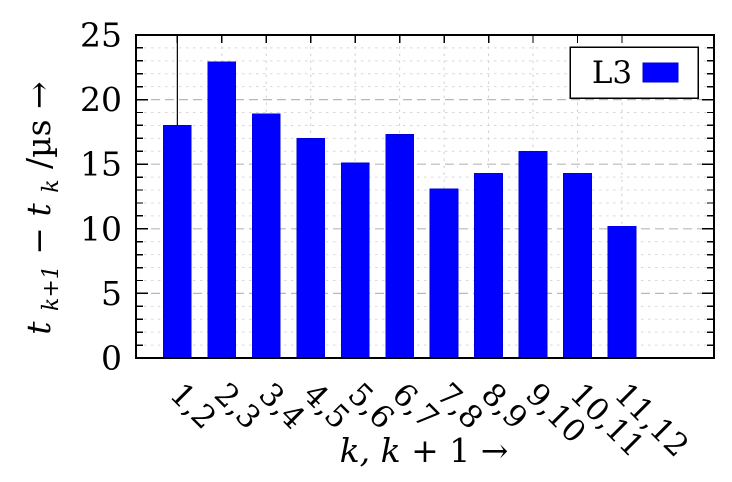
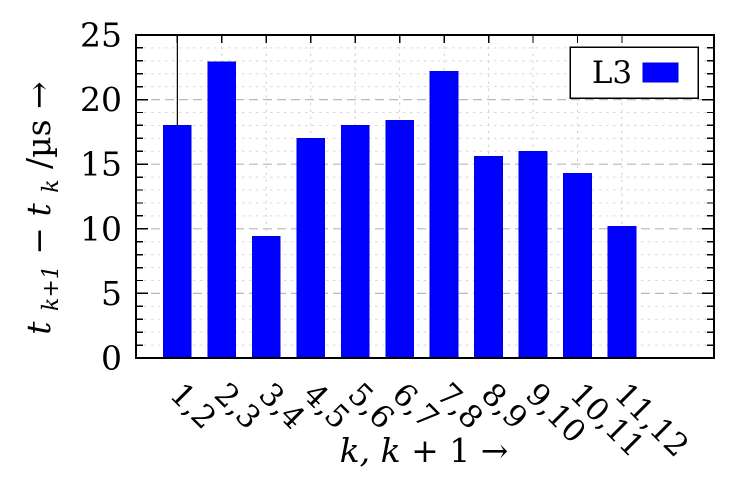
3,4: 18.9 -> 9.4
5,6: 15.1 -> 18.0
6,7: 17.3 -> 18.4
7,8: 13.1 -> 22.2
8,9: 14.3 -> 15.6
